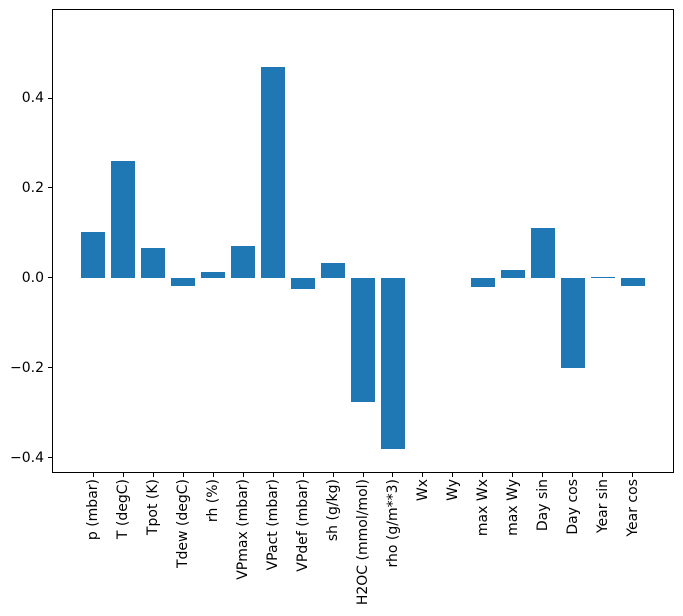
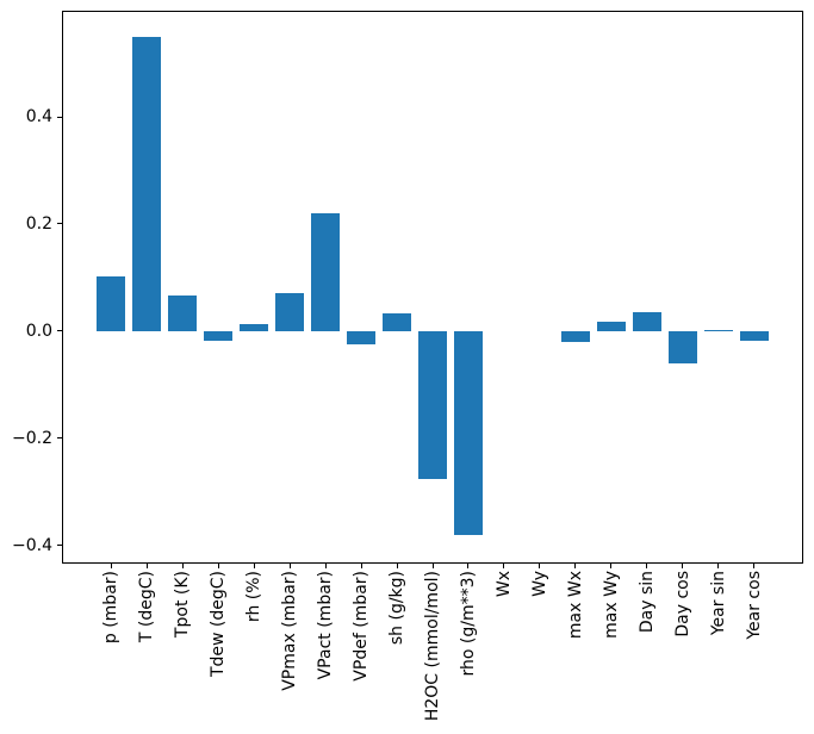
T (degC): 0.26 -> 0.55
VPact (mbar): 0.47 -> 0.22
Day sin: 0.11 -> 0.04
Day cos: -0.20 -> -0.06
